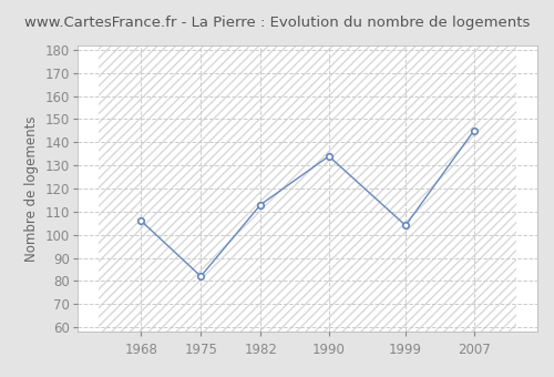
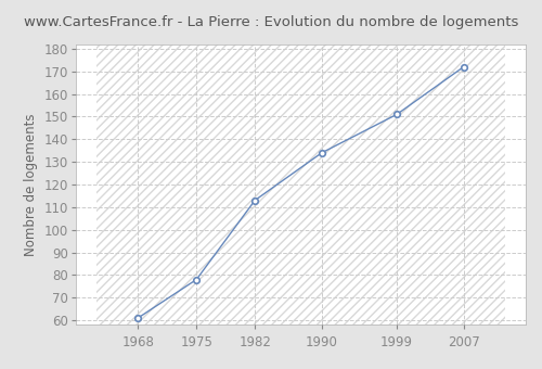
1968: 106 -> 61
1975: 82 -> 78
1999: 104 -> 151
2007: 145 -> 172
